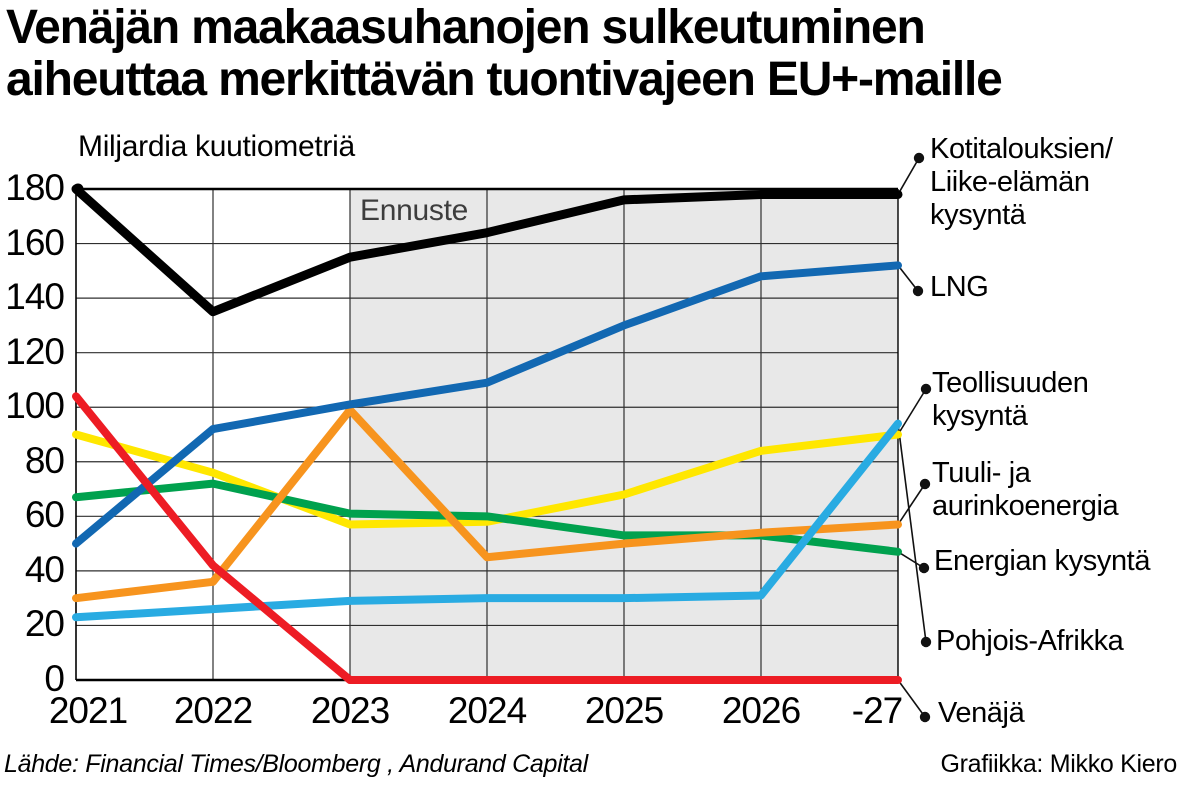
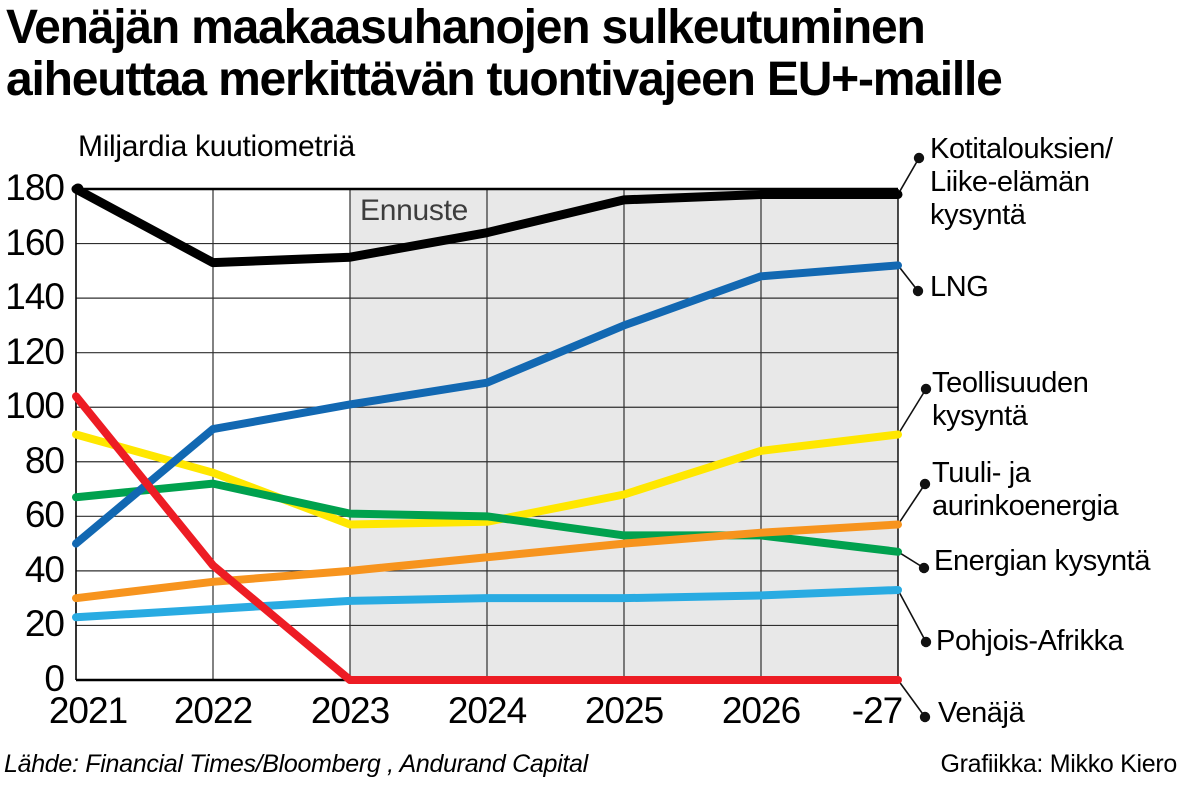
Kotitalouksien/ Liike-elämän kysyntä/2022: 135 -> 153
Tuuli- ja aurinkoenergia/2023: 99 -> 40
Pohjois-Afrikka/-27: 94 -> 33
